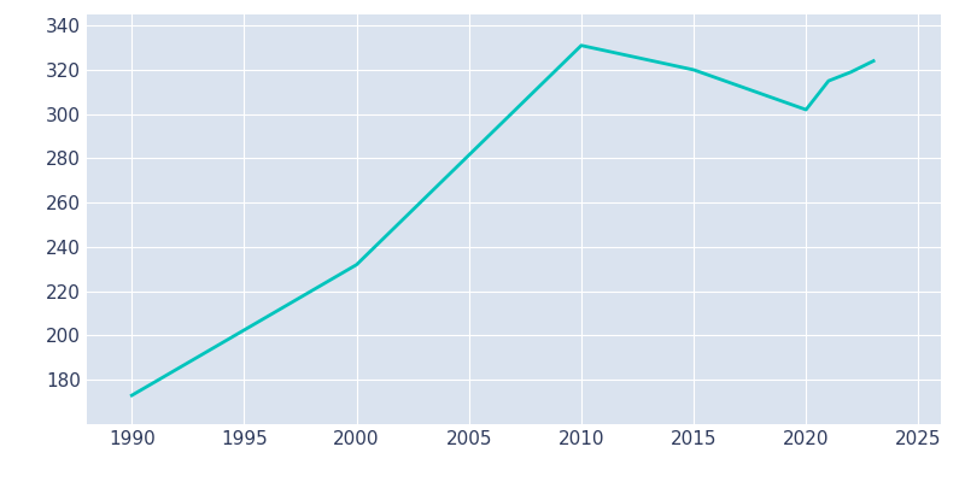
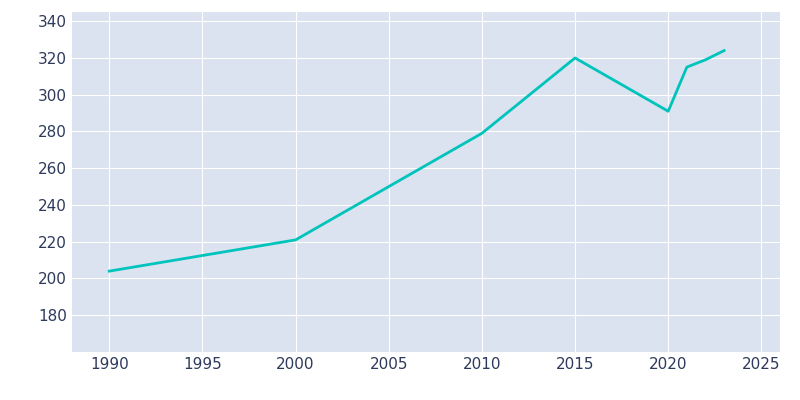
1990: 173 -> 204
2000: 232 -> 221
2010: 331 -> 279
2020: 302 -> 291
